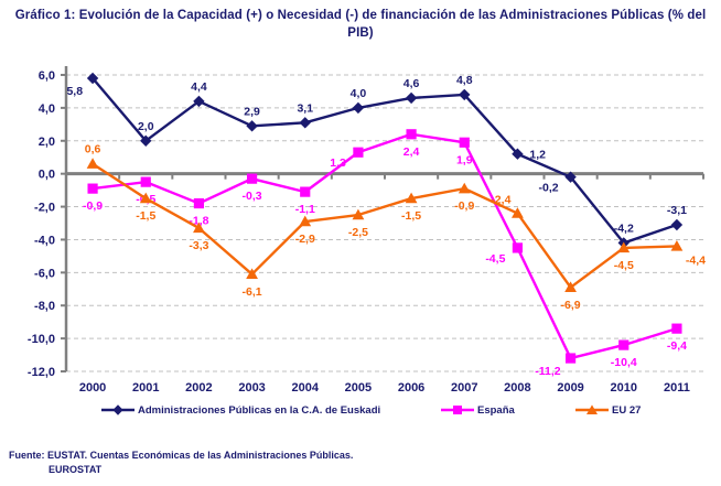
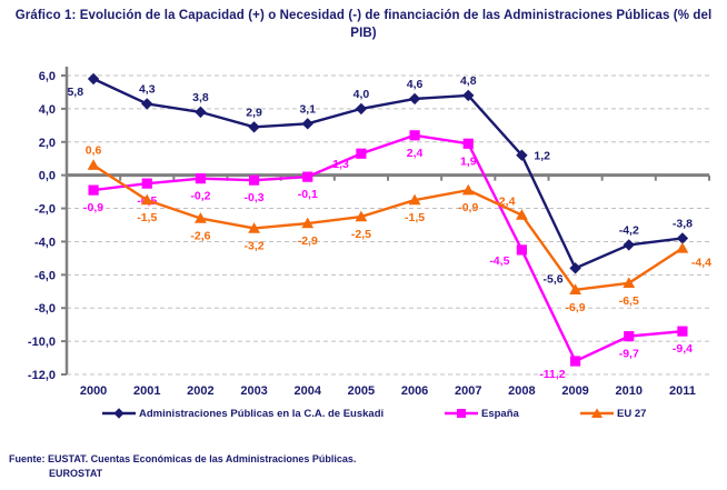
Administraciones Públicas en la C.A. de Euskadi/2001: 2,0 -> 4,3
Administraciones Públicas en la C.A. de Euskadi/2002: 4,4 -> 3,8
España/2002: -1,8 -> -0,2
EU 27/2002: -3,3 -> -2,6
EU 27/2003: -6,1 -> -3,2
España/2004: -1,1 -> -0,1
Administraciones Públicas en la C.A. de Euskadi/2009: -0,2 -> -5,6
España/2010: -10,4 -> -9,7
EU 27/2010: -4,5 -> -6,5
Administraciones Públicas en la C.A. de Euskadi/2011: -3,1 -> -3,8
